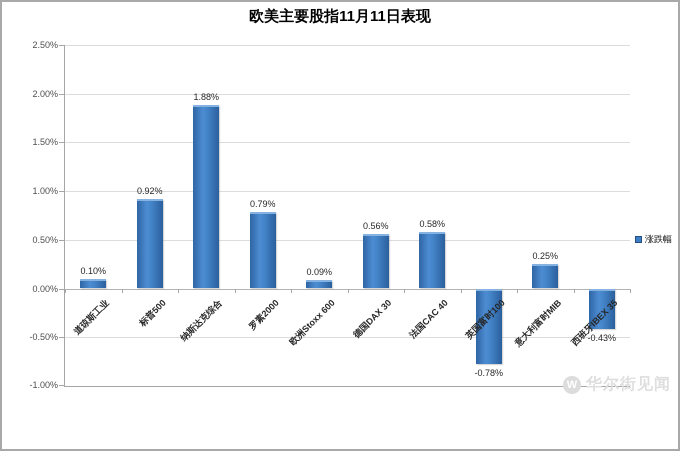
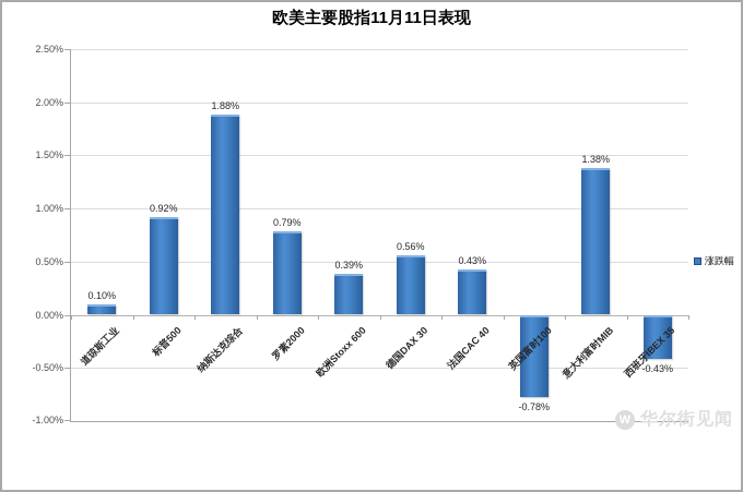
欧洲Stoxx 600: 0.09% -> 0.39%
法国CAC 40: 0.58% -> 0.43%
意大利富时MIB: 0.25% -> 1.38%
